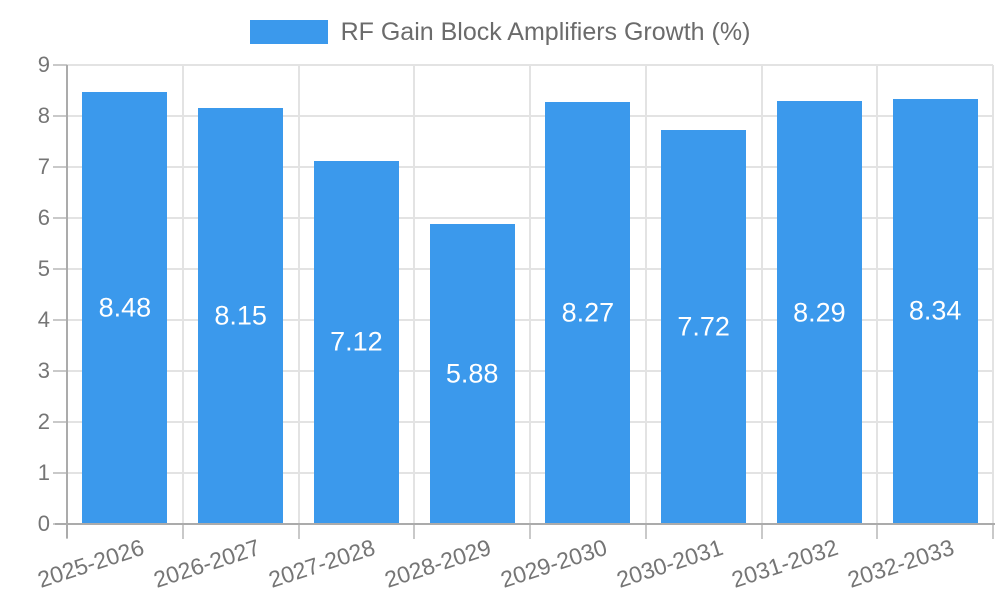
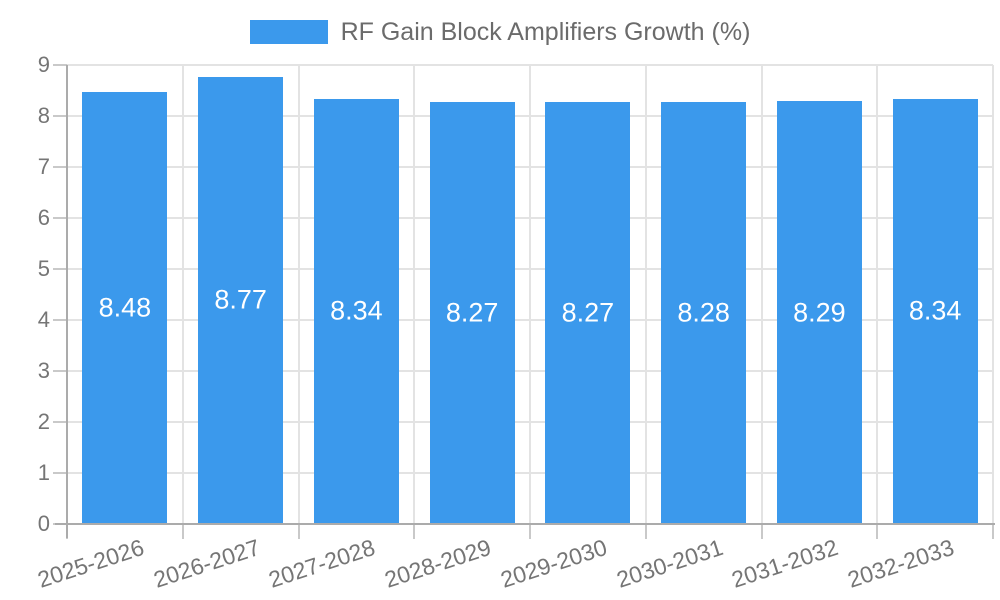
2026-2027: 8.15 -> 8.77
2027-2028: 7.12 -> 8.34
2028-2029: 5.88 -> 8.27
2030-2031: 7.72 -> 8.28
